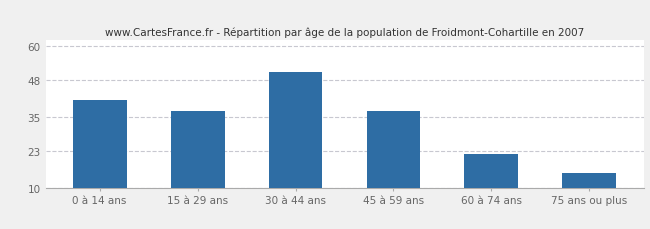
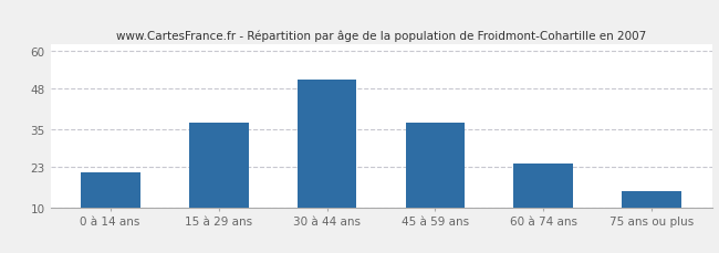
0 à 14 ans: 41 -> 21
60 à 74 ans: 22 -> 24
